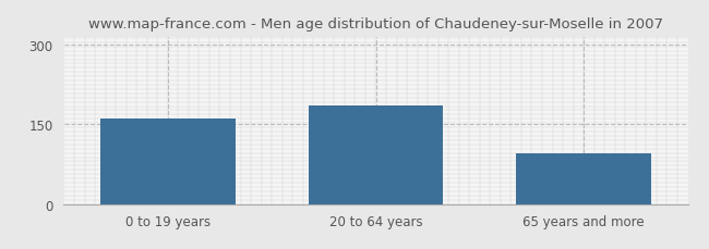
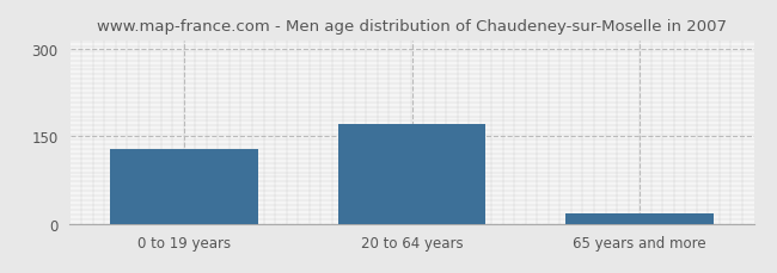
0 to 19 years: 160 -> 128
20 to 64 years: 185 -> 170
65 years and more: 95 -> 18
